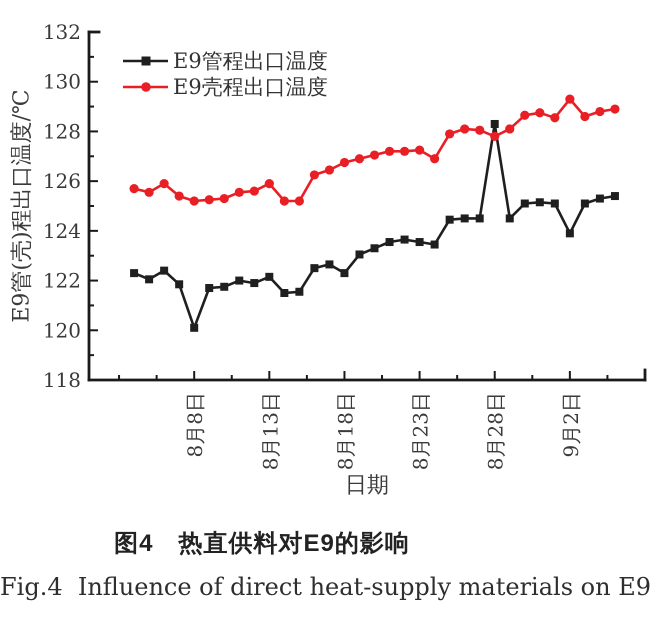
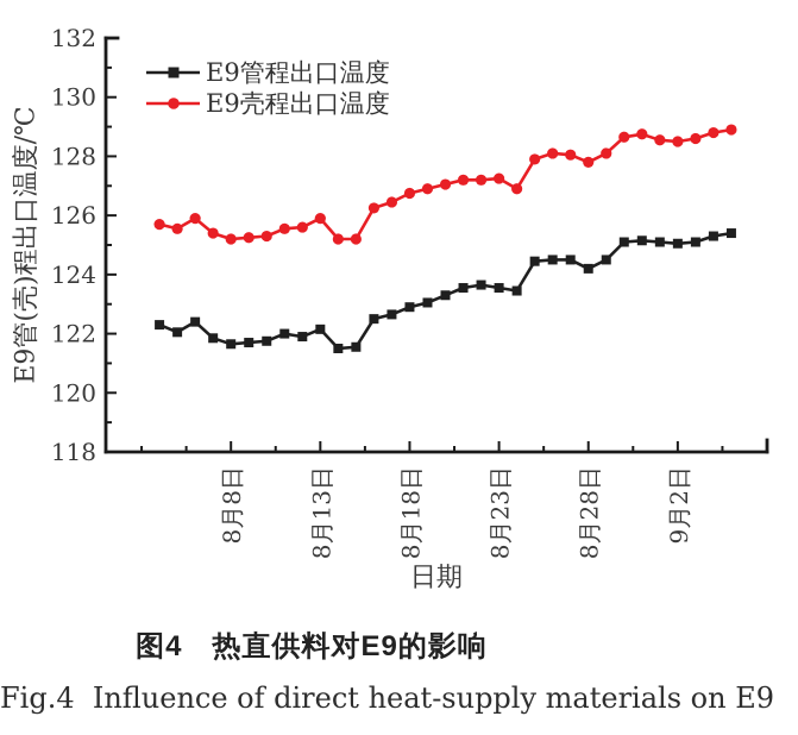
E9管程出口温度/8月8日: 120.1 -> 121.7
E9管程出口温度/8月18日: 122.3 -> 122.9
E9管程出口温度/8月28日: 128.3 -> 124.2
E9管程出口温度/9月2日: 123.9 -> 125.0
E9壳程出口温度/9月2日: 129.3 -> 128.5
